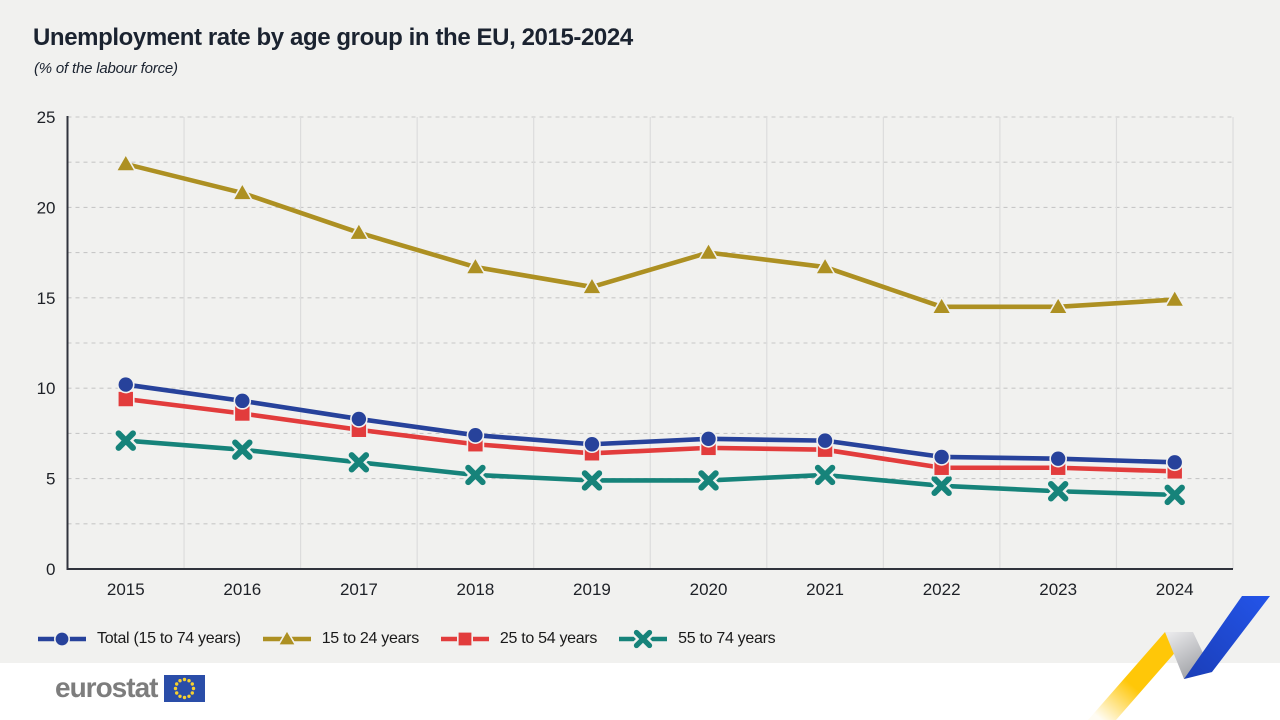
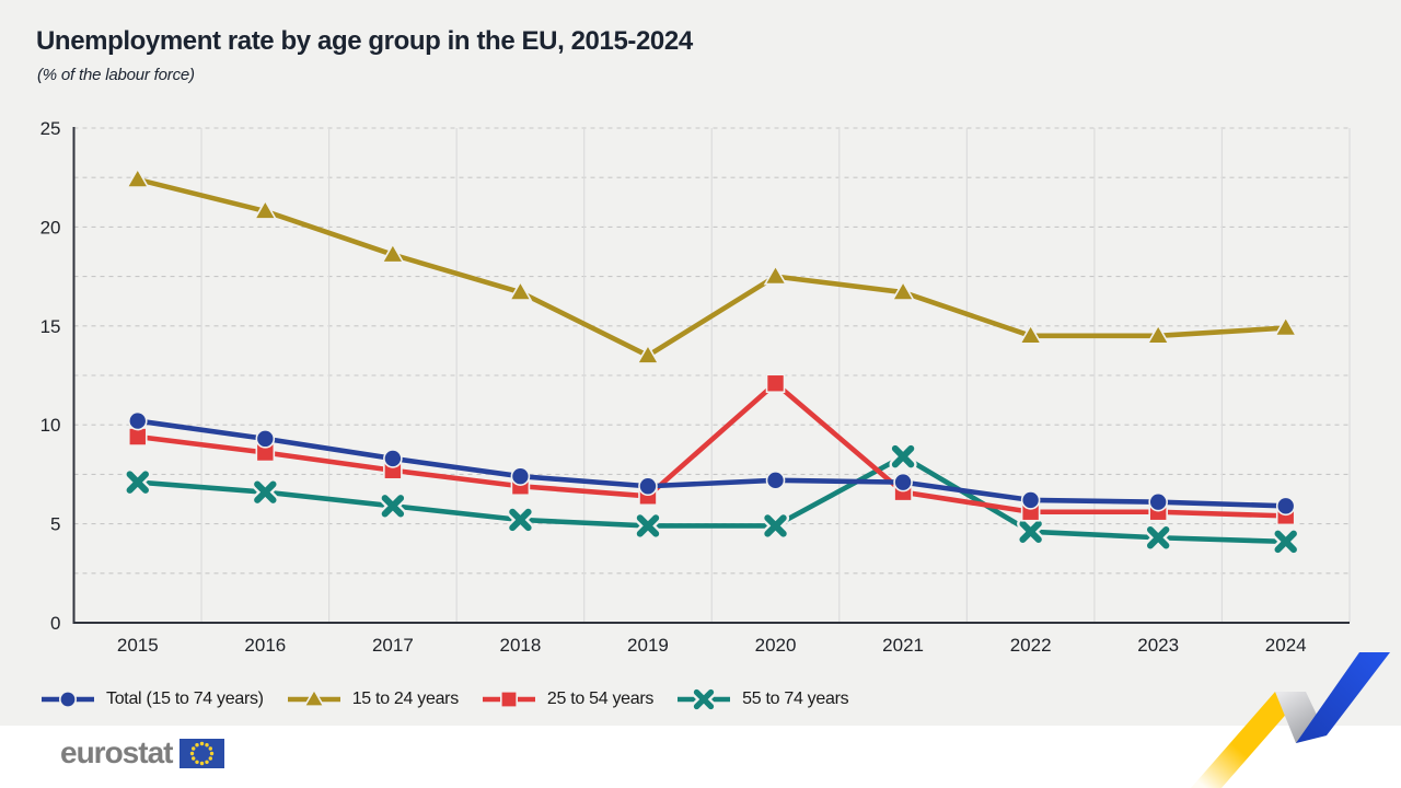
15 to 24 years/2019: 15.6 -> 13.5
25 to 54 years/2020: 6.7 -> 12.1
55 to 74 years/2021: 5.2 -> 8.4
